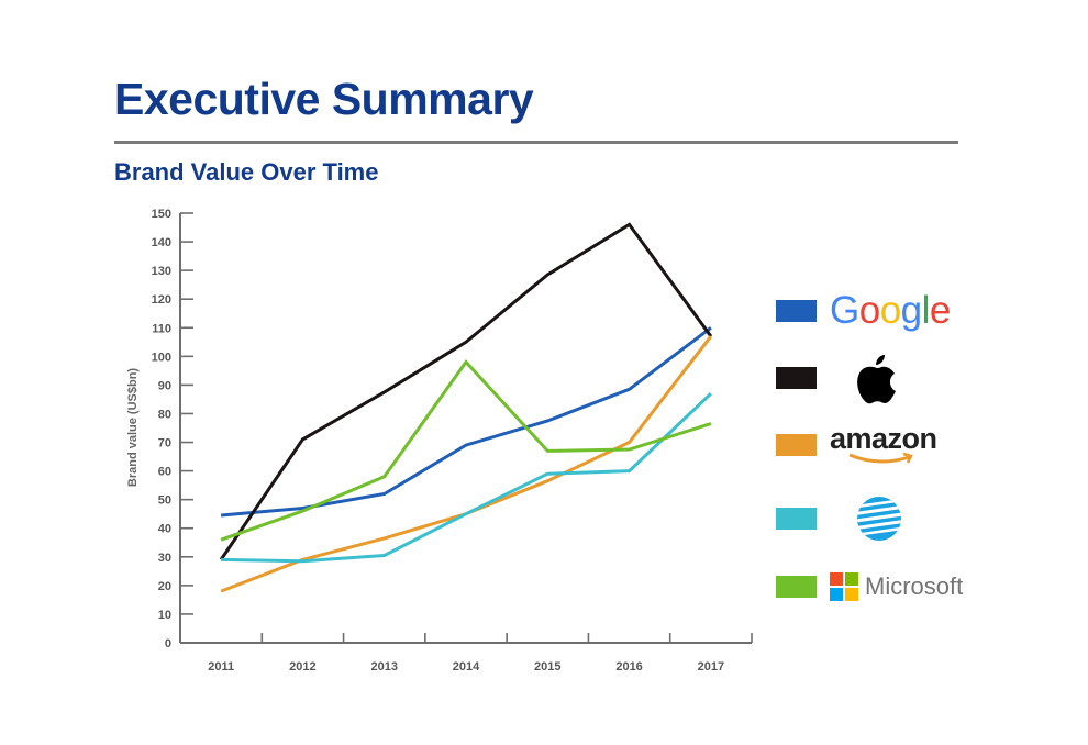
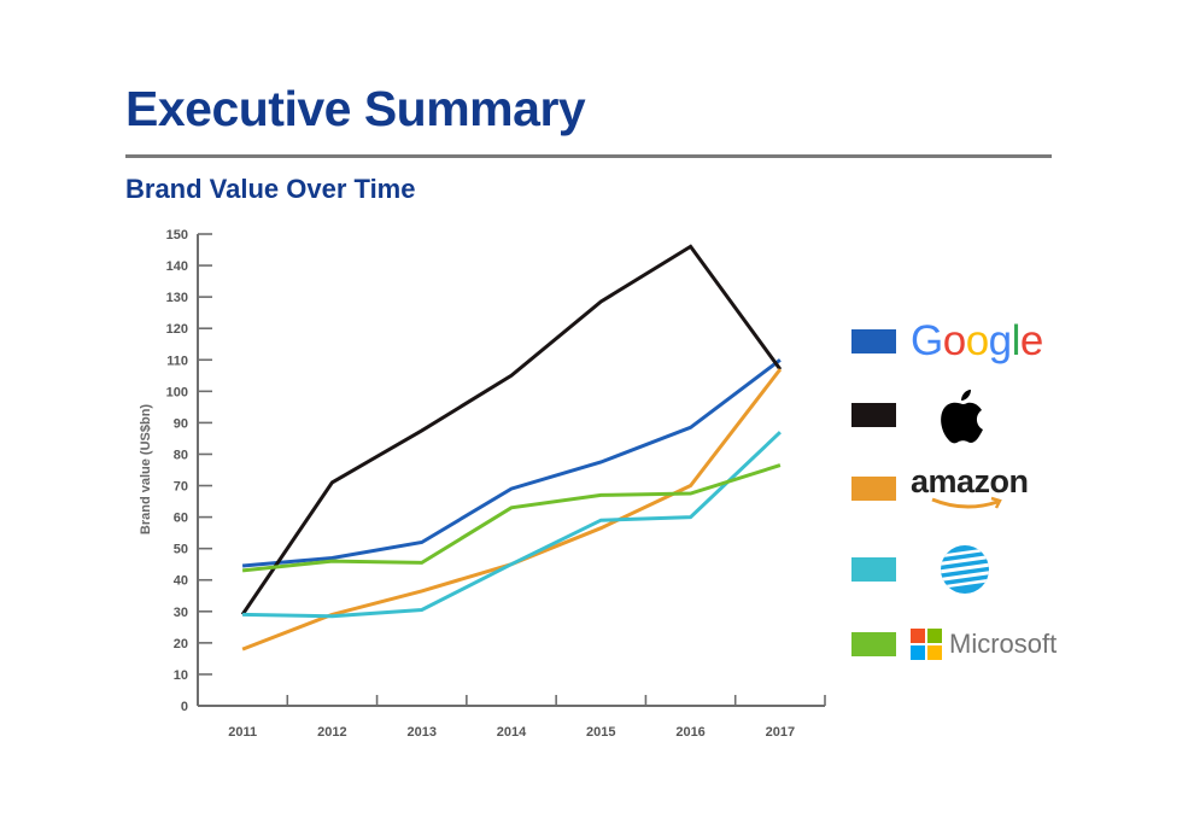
Microsoft/2011: 36 -> 43
Microsoft/2013: 58 -> 46
Microsoft/2014: 98 -> 63
